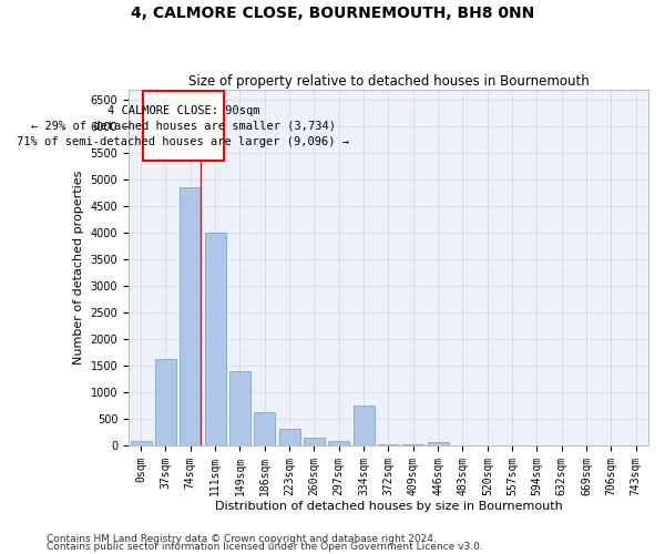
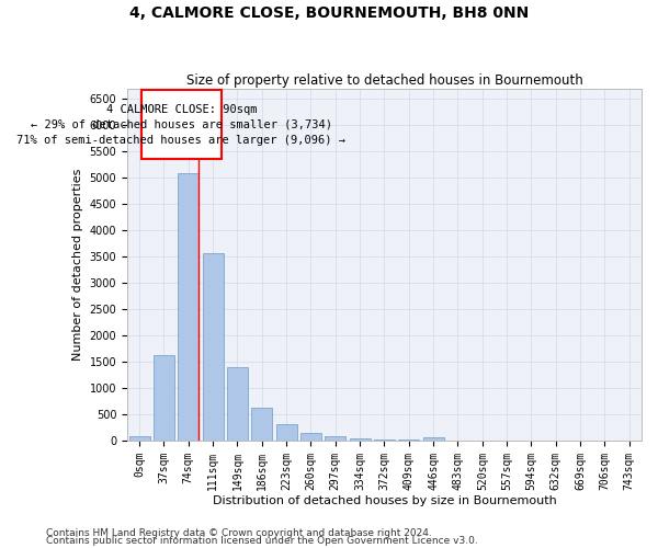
74sqm: 4850 -> 5080
111sqm: 4000 -> 3560
334sqm: 750 -> 50
